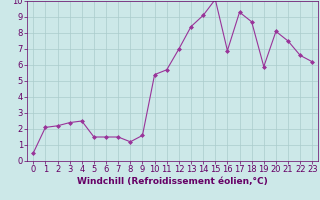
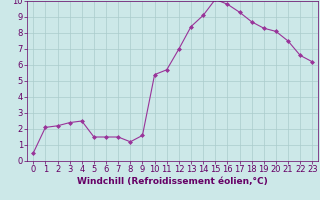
16: 6.9 -> 9.8
19: 5.9 -> 8.3
